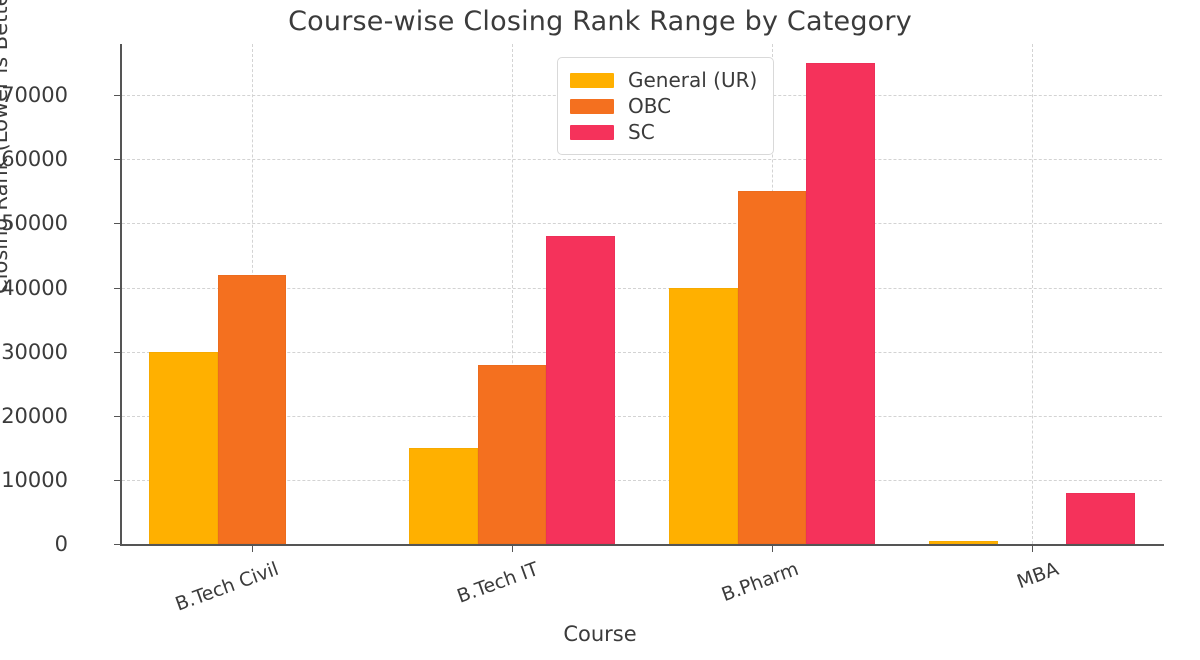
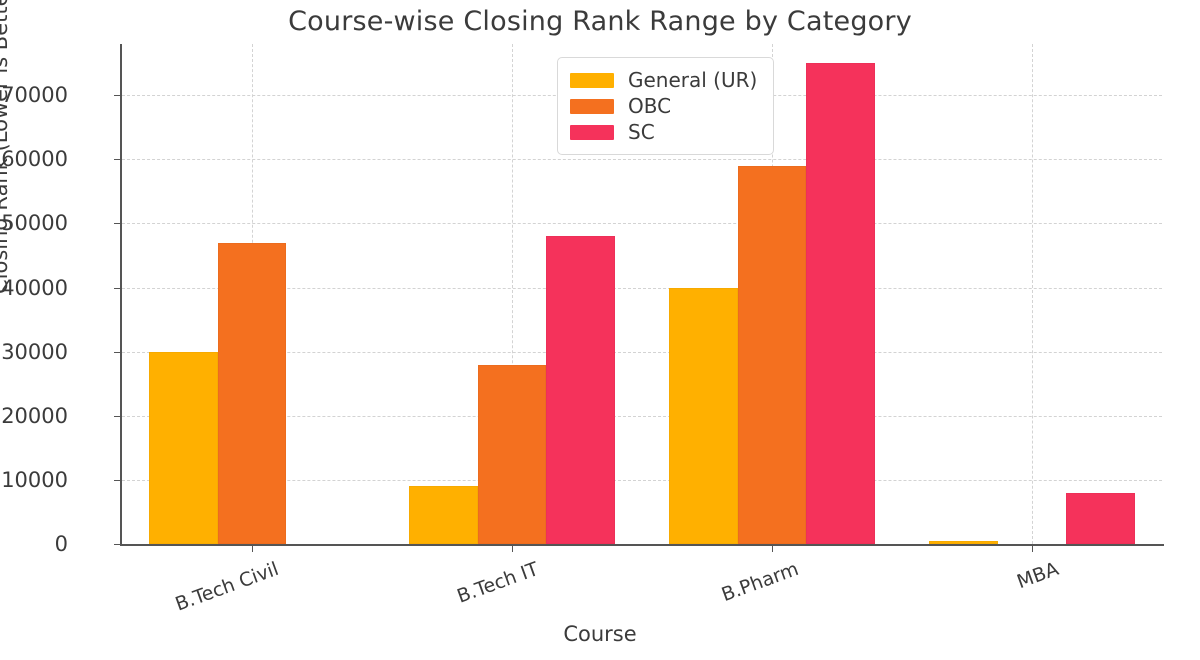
OBC/B.Tech Civil: 42000 -> 47000
General (UR)/B.Tech IT: 15000 -> 9000
OBC/B.Pharm: 55000 -> 59000
